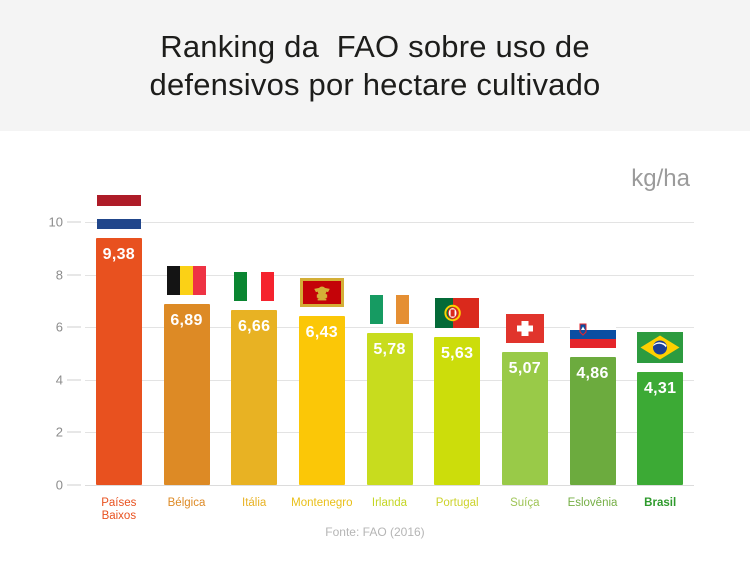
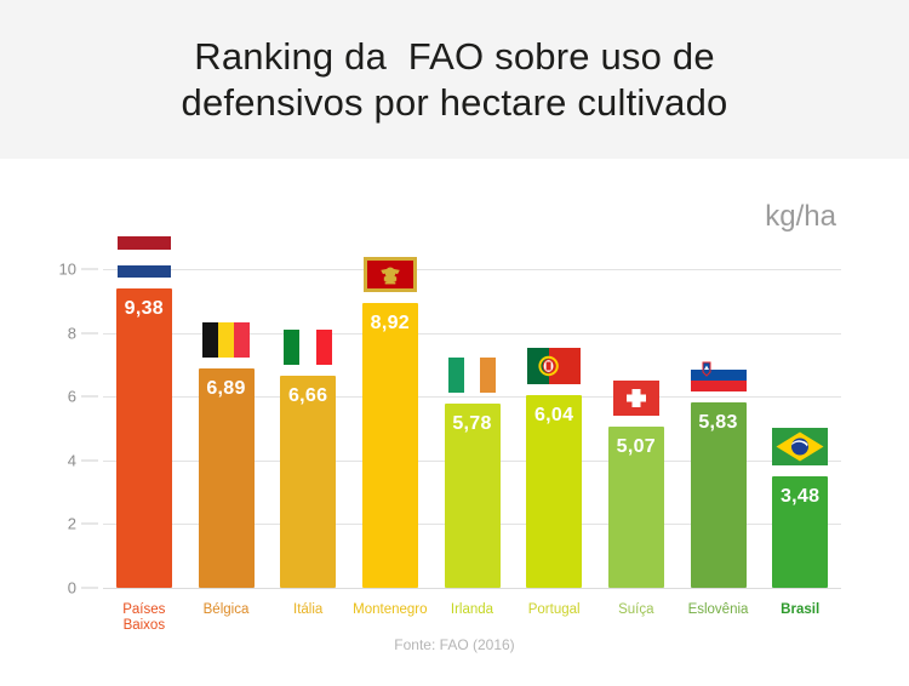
Montenegro: 6,43 -> 8,92
Portugal: 5,63 -> 6,04
Eslovênia: 4,86 -> 5,83
Brasil: 4,31 -> 3,48
